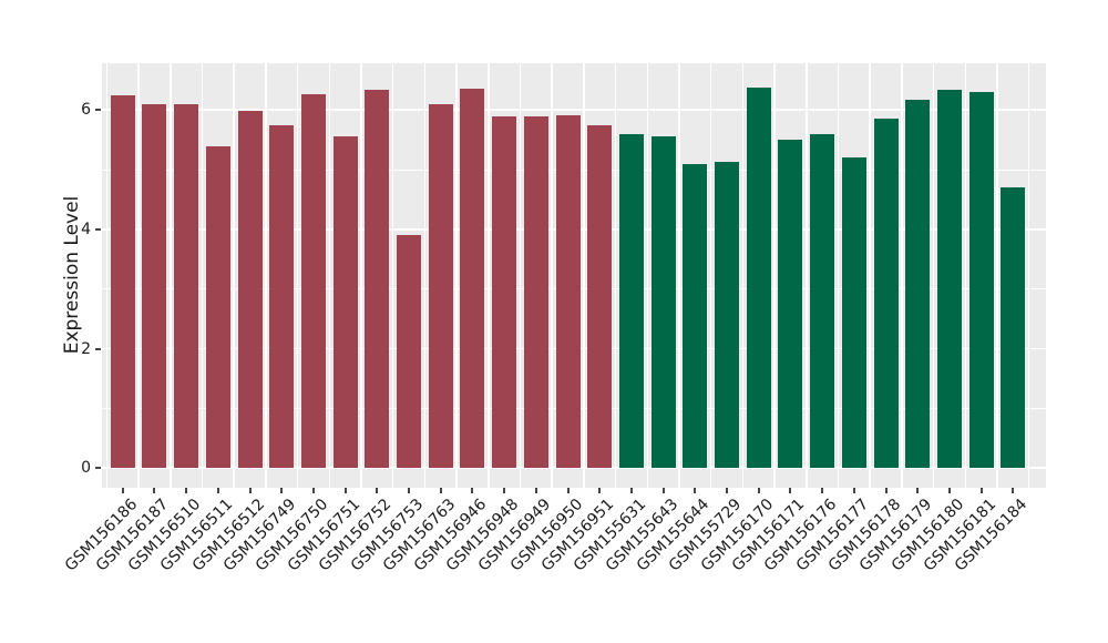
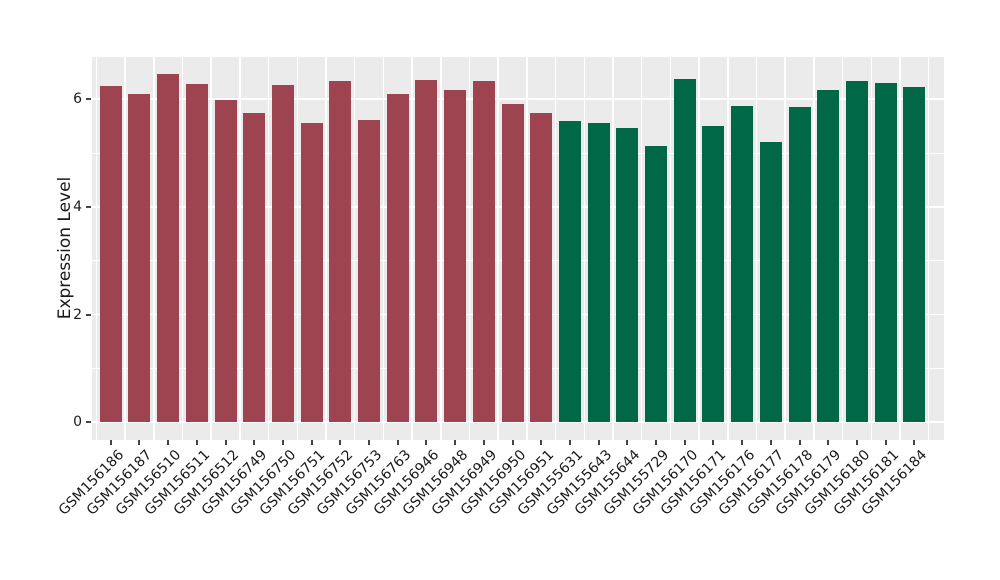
GSM156510: 6.1 -> 6.5
GSM156511: 5.4 -> 6.3
GSM156753: 3.9 -> 5.6
GSM156948: 5.9 -> 6.2
GSM156949: 5.9 -> 6.3
GSM155644: 5.1 -> 5.5
GSM156176: 5.6 -> 5.9
GSM156184: 4.7 -> 6.2
